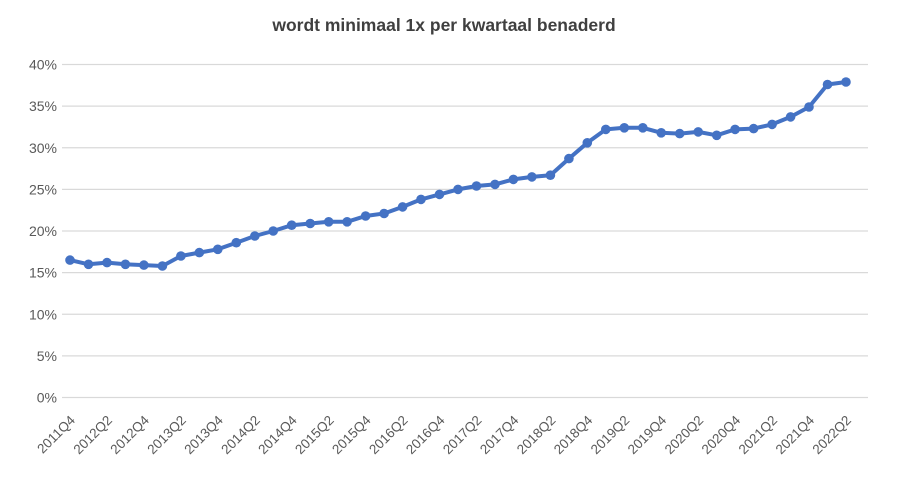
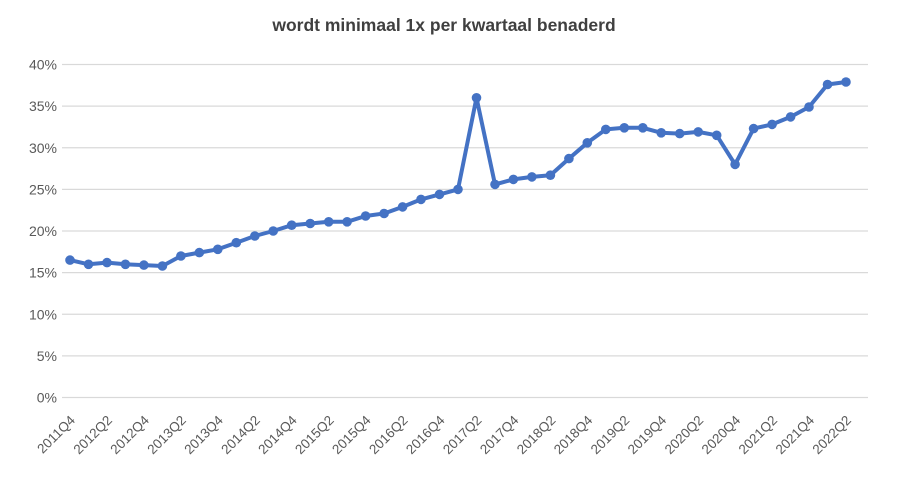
2017Q2: 25% -> 36%
2020Q4: 32% -> 28%
